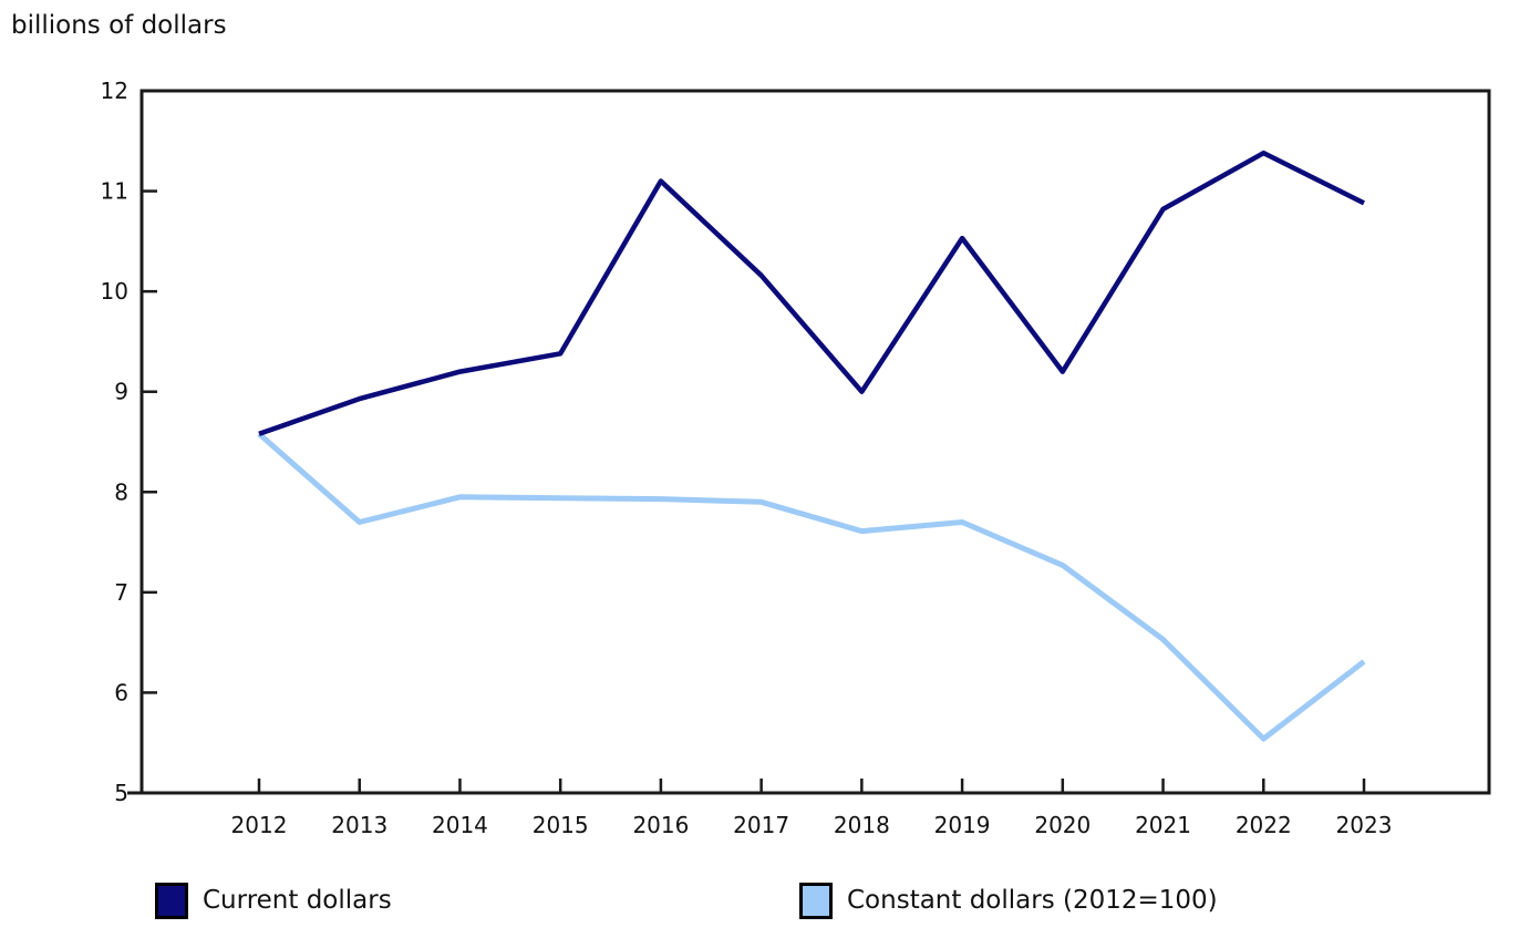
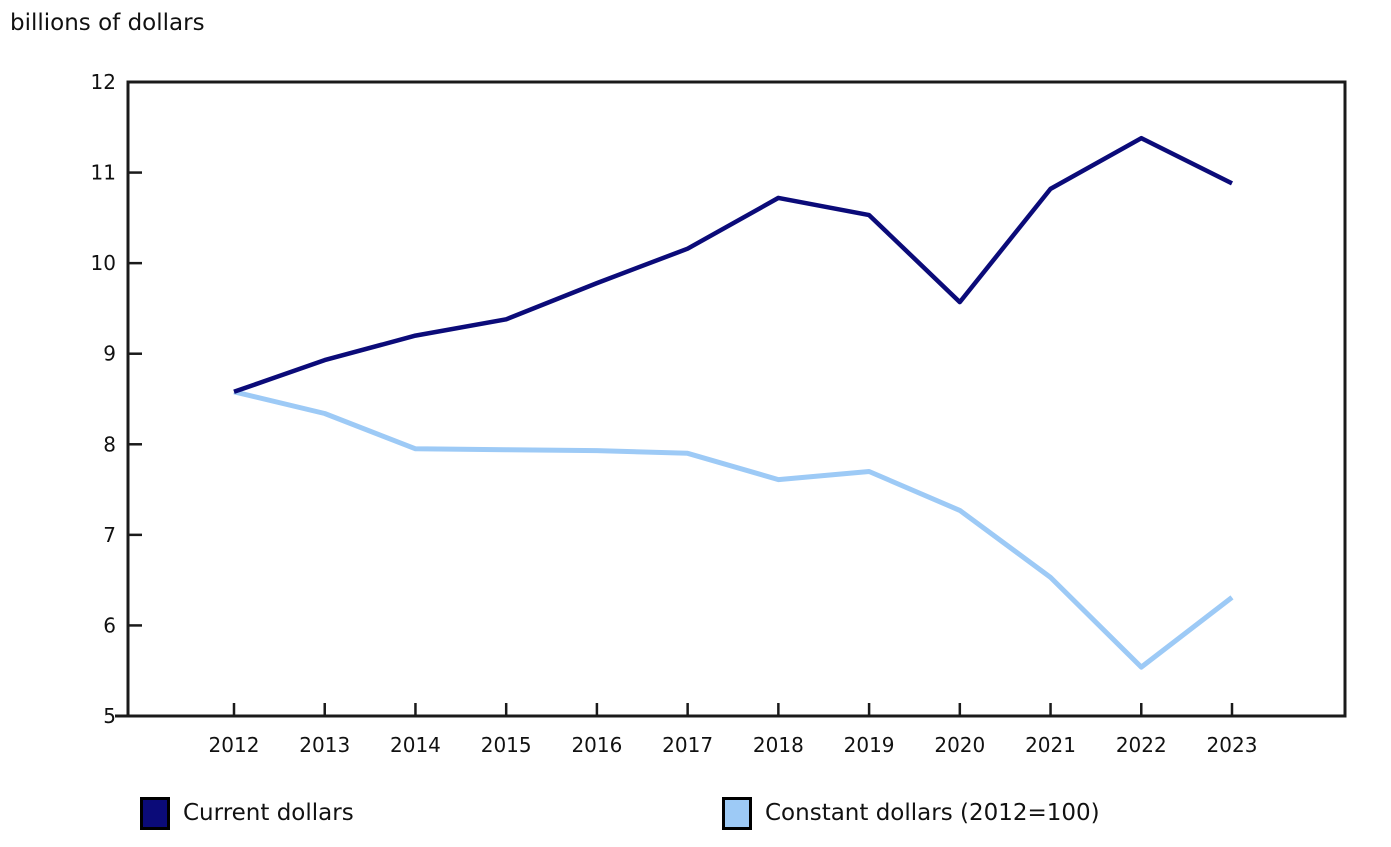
Constant dollars (2012=100)/2013: 7.7 -> 8.3
Current dollars/2016: 11.1 -> 9.8
Current dollars/2018: 9.0 -> 10.7
Current dollars/2020: 9.2 -> 9.6
